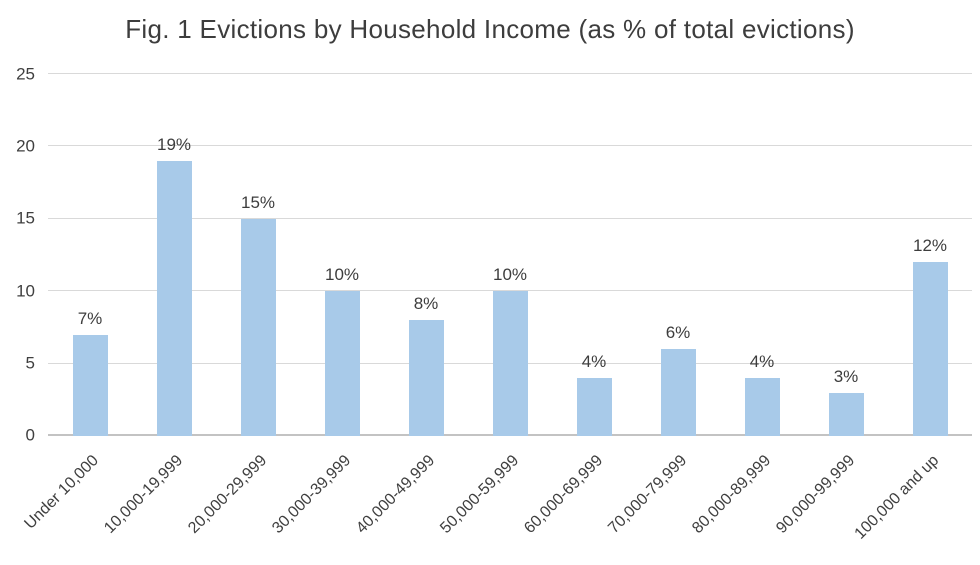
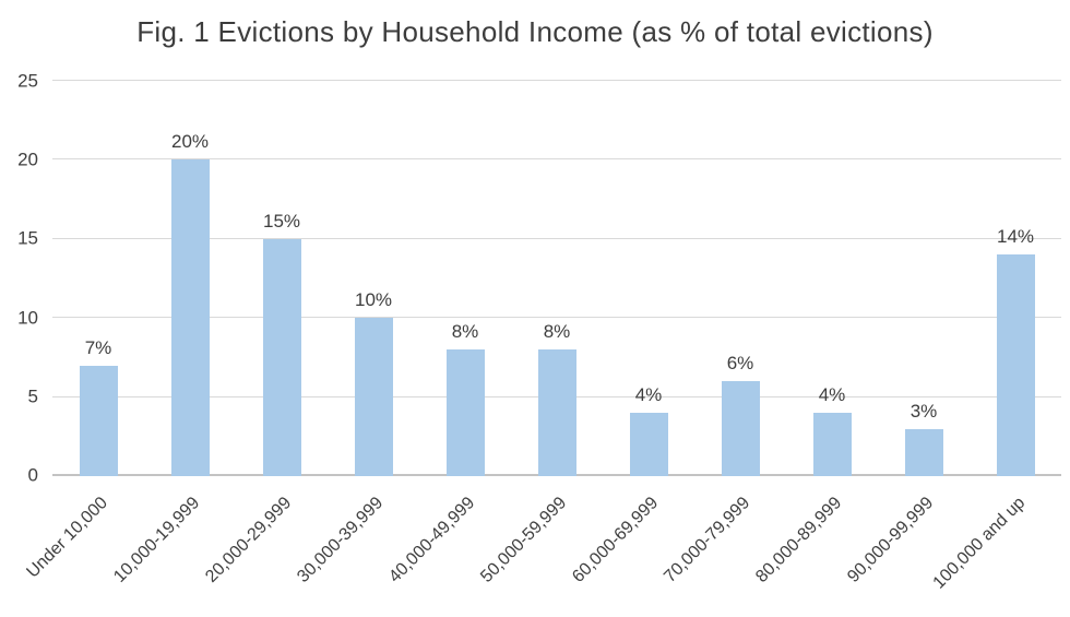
10,000-19,999: 19% -> 20%
50,000-59,999: 10% -> 8%
100,000 and up: 12% -> 14%
